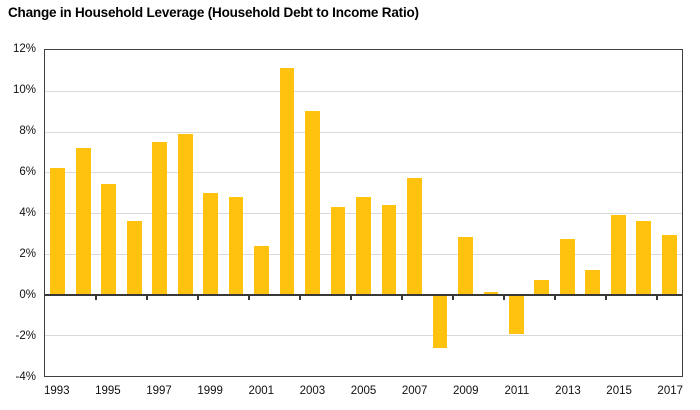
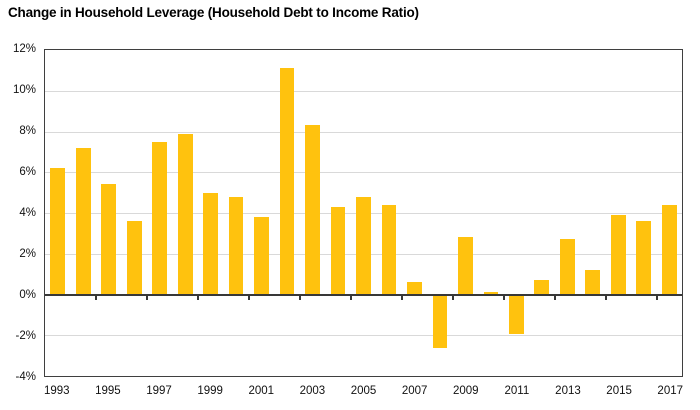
2001: 2.4% -> 3.8%
2003: 9.0% -> 8.3%
2007: 5.7% -> 0.6%
2017: 2.9% -> 4.4%
